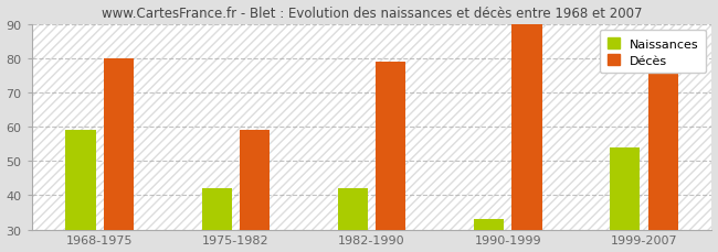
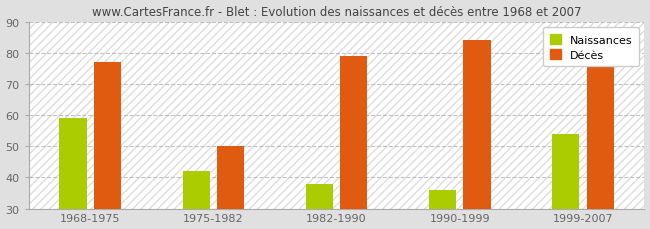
Décès/1968-1975: 80 -> 77
Décès/1975-1982: 59 -> 50
Naissances/1982-1990: 42 -> 38
Naissances/1990-1999: 33 -> 36
Décès/1990-1999: 90 -> 84
